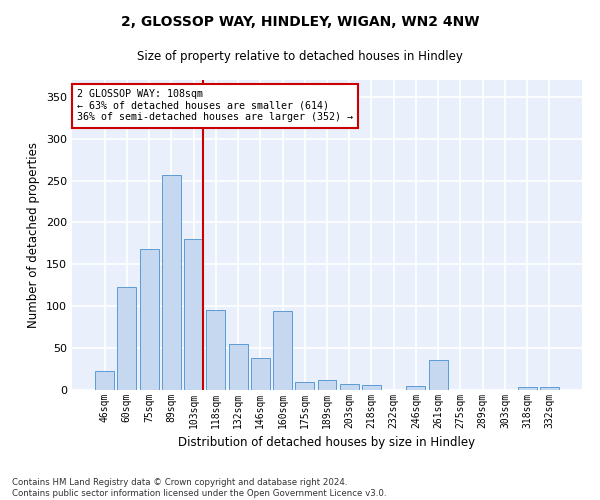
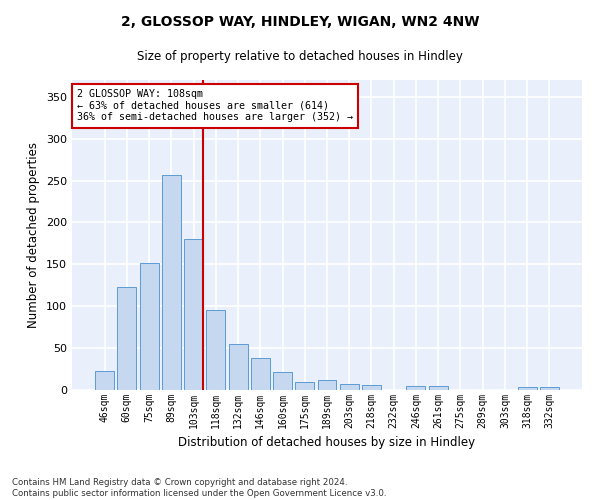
75sqm: 168 -> 152
160sqm: 94 -> 21
261sqm: 36 -> 5
